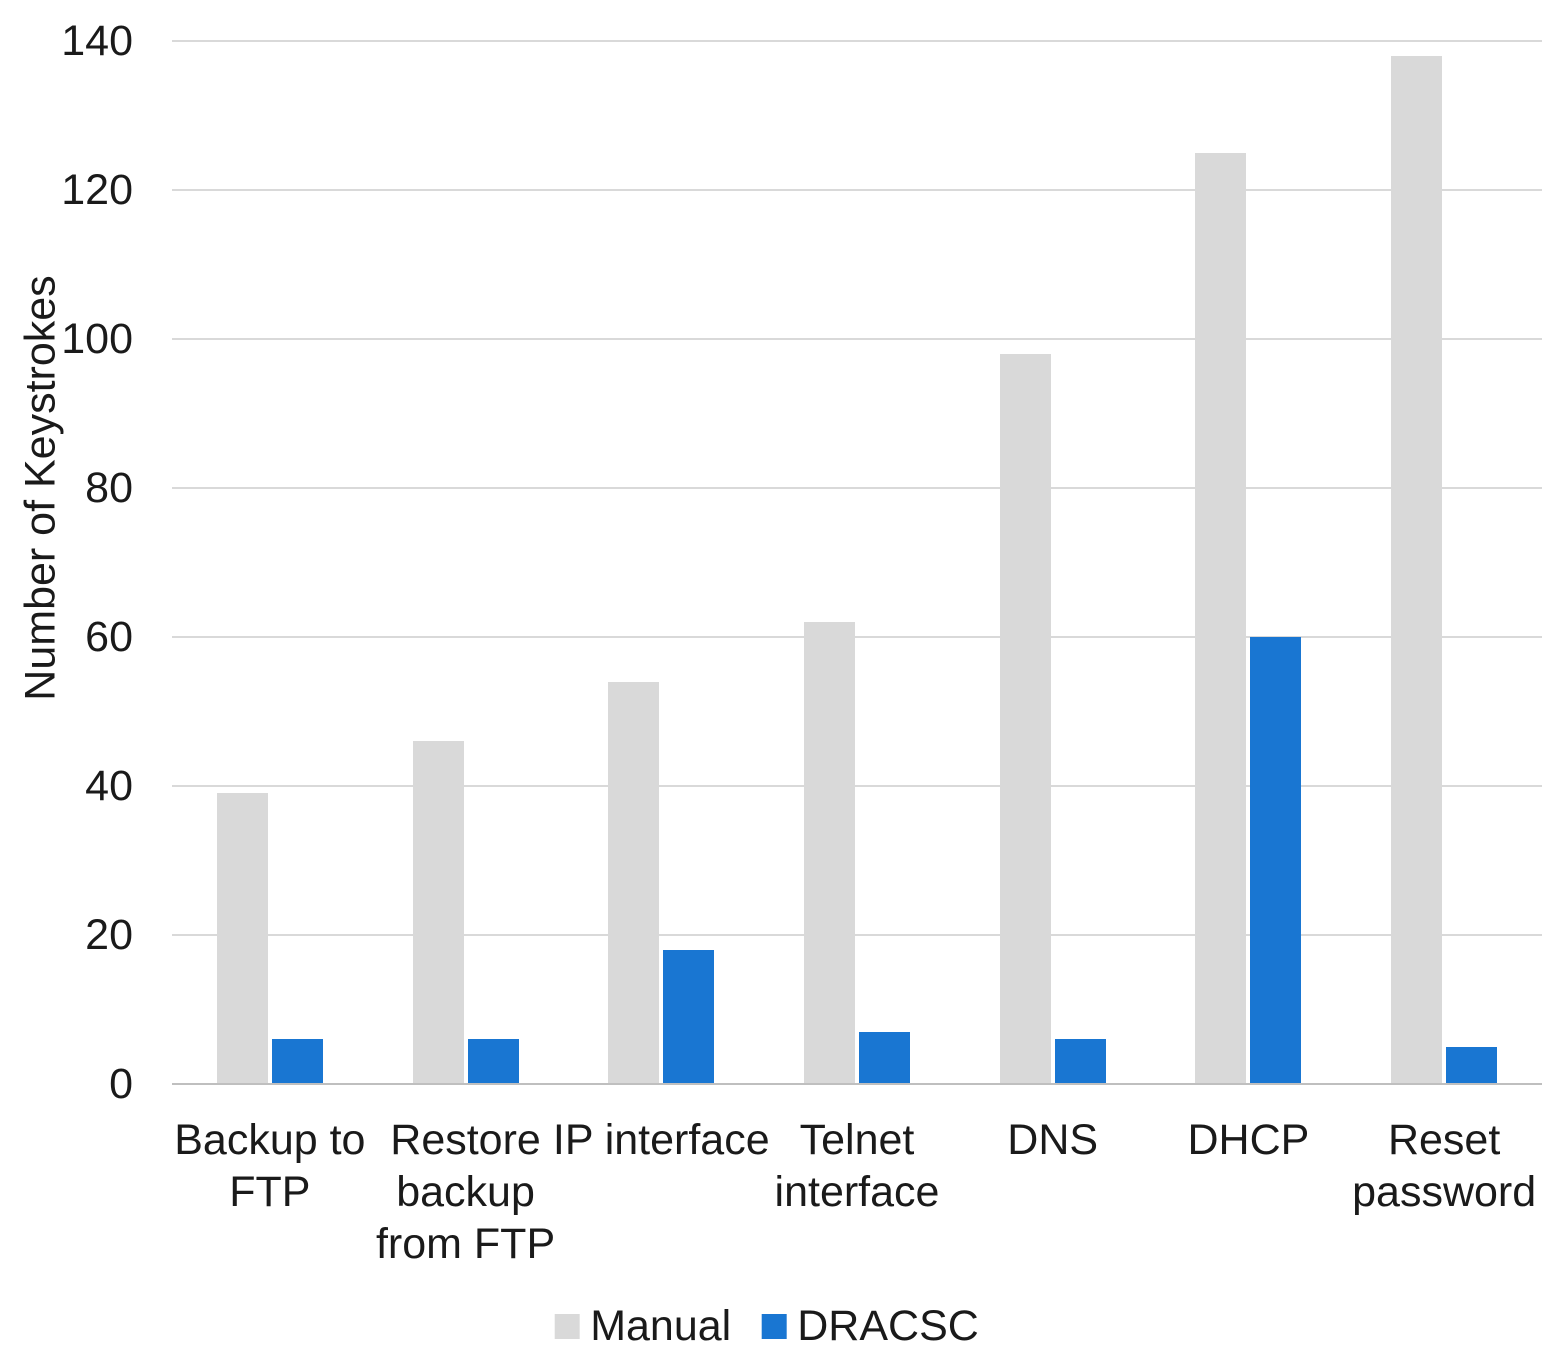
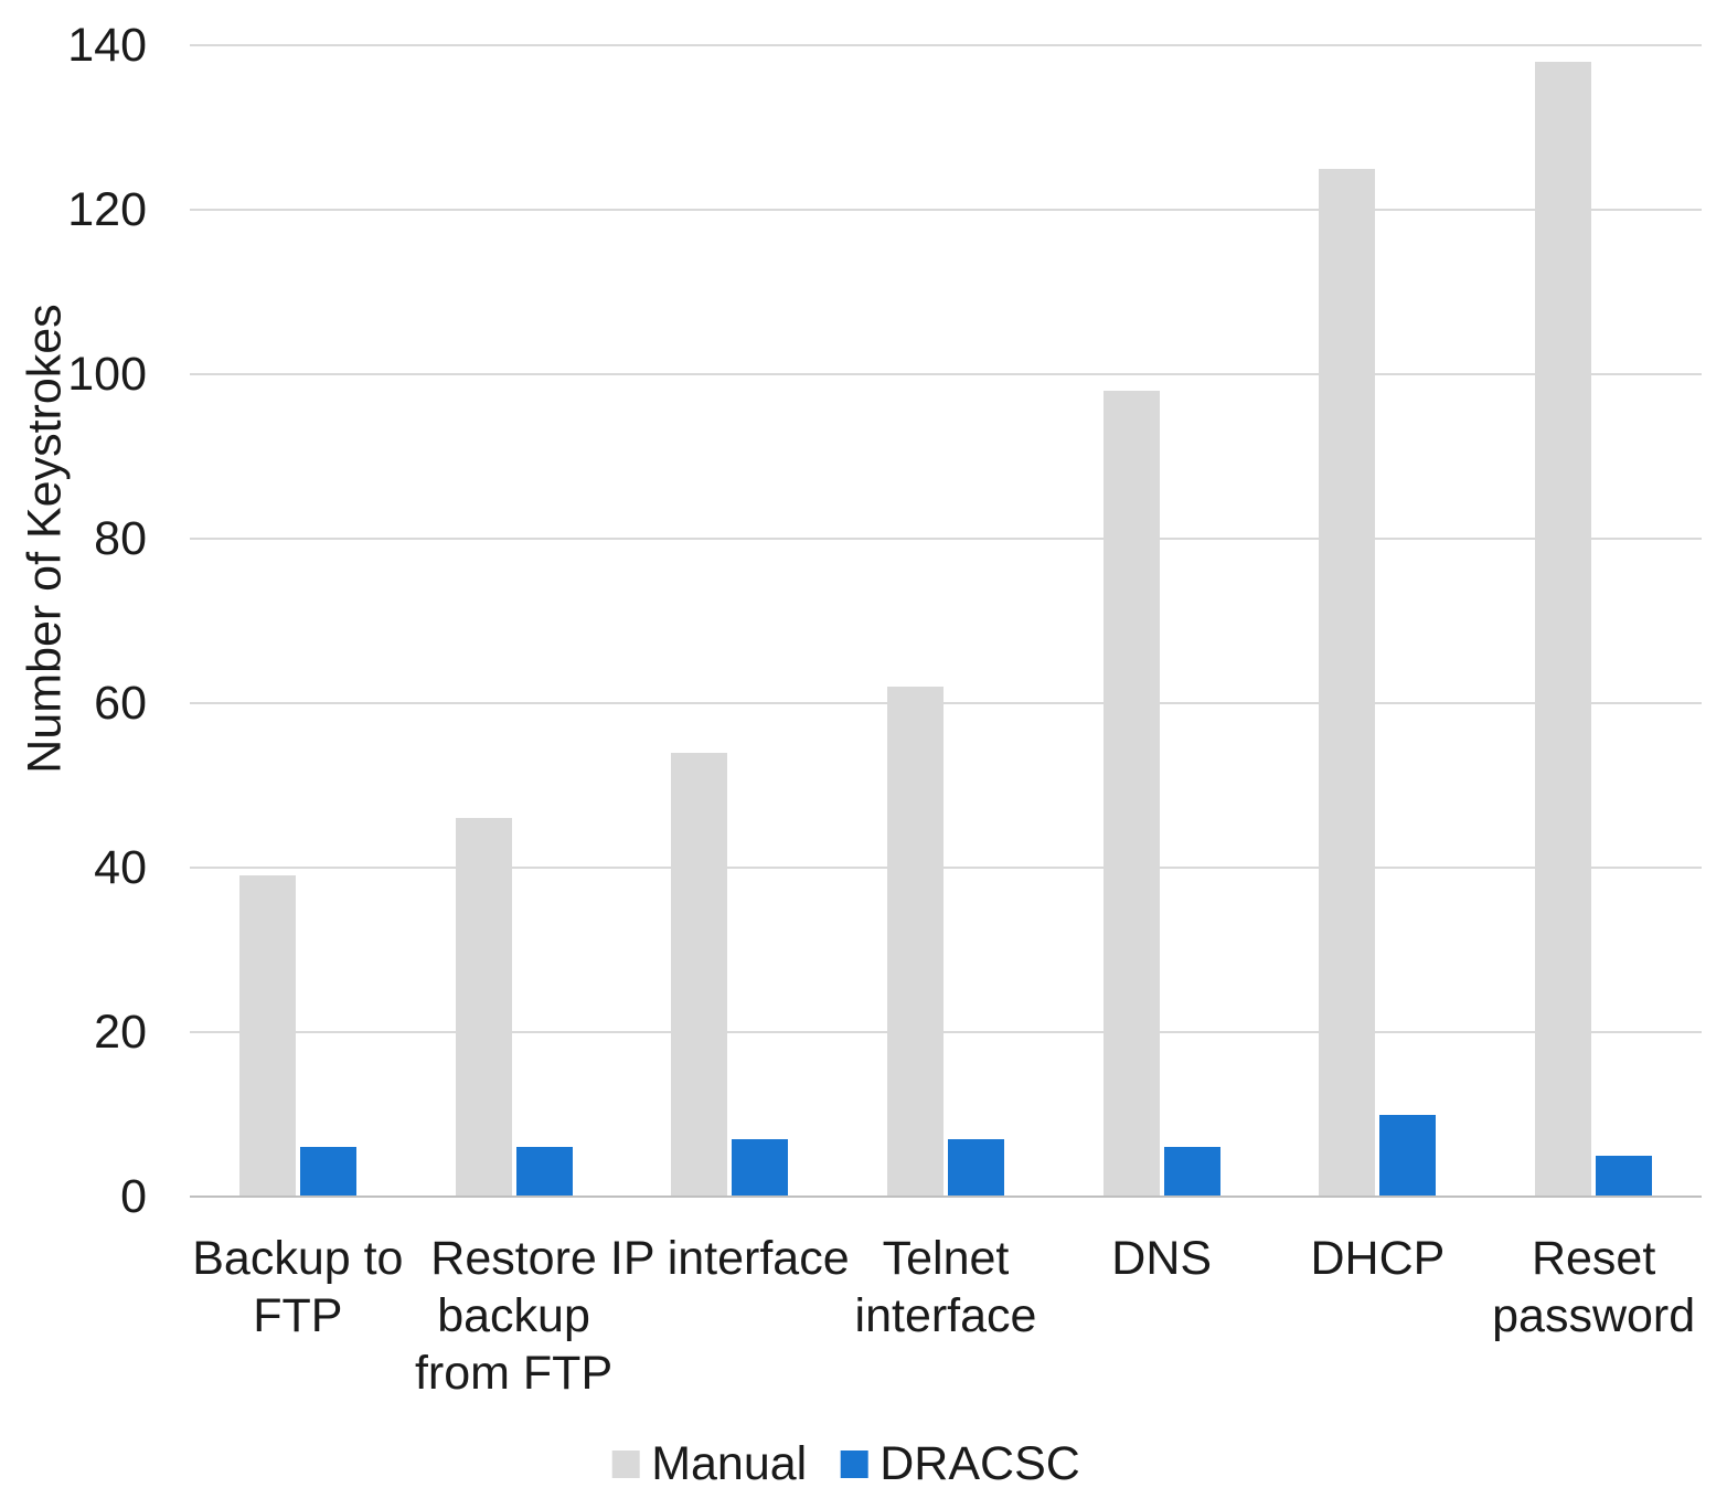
DRACSC/IP interface: 18 -> 7
DRACSC/DHCP: 60 -> 10
